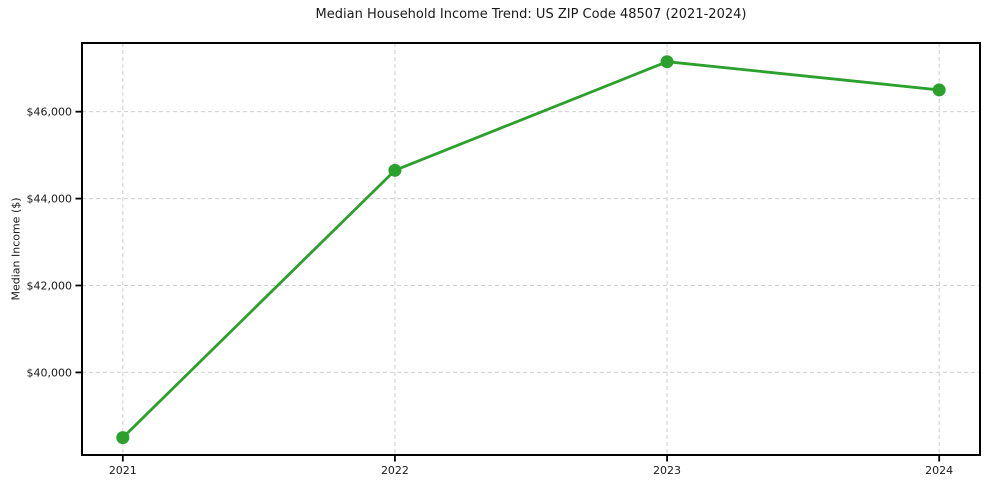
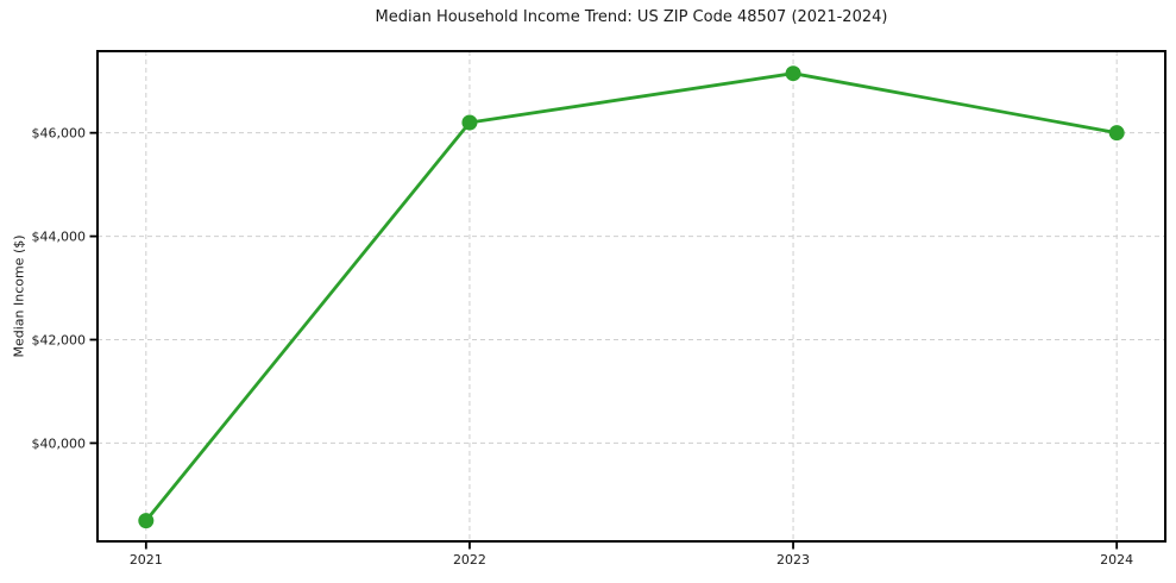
2022: $44600 -> $46200
2024: $46500 -> $46000
